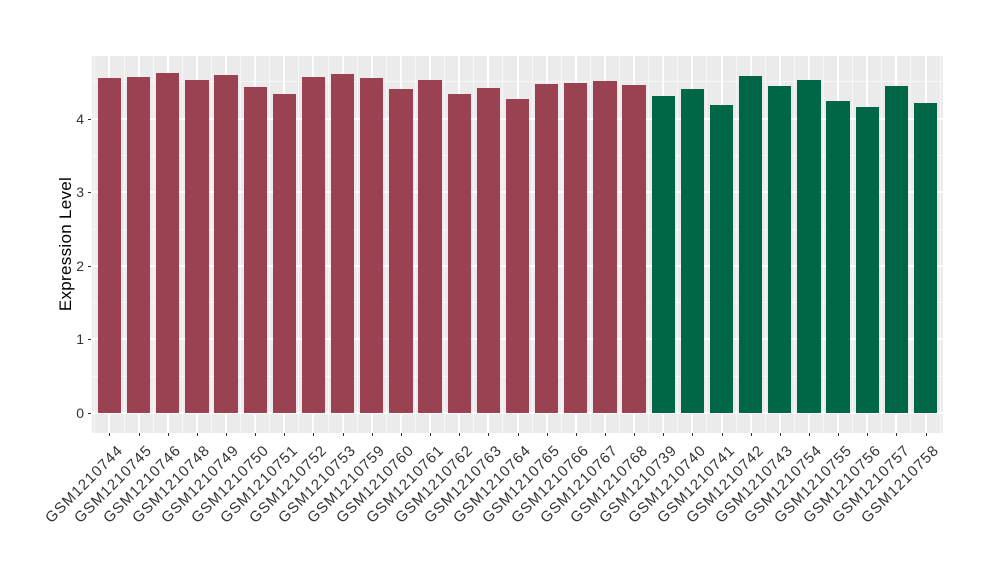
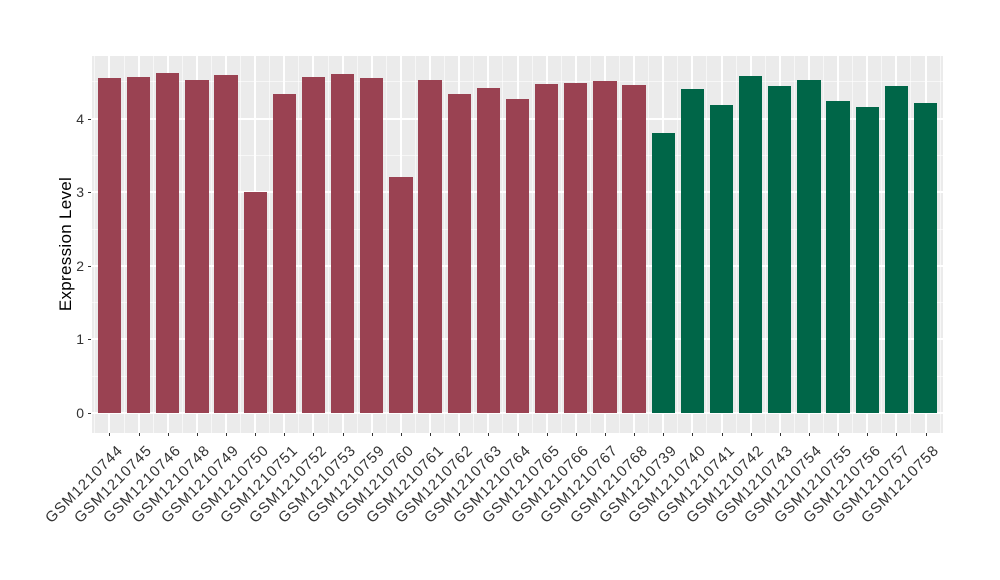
GSM1210750: 4.4 -> 3.0
GSM1210760: 4.4 -> 3.2
GSM1210739: 4.3 -> 3.8
